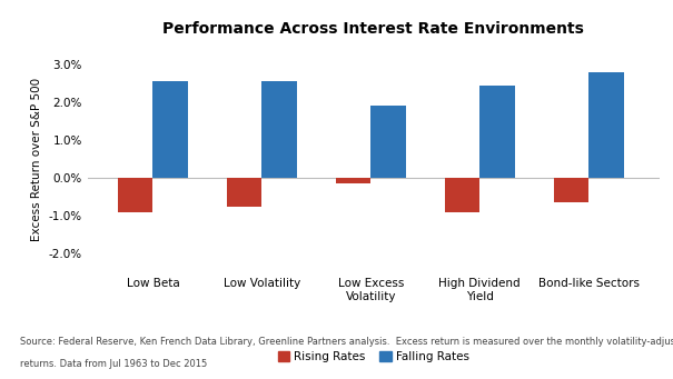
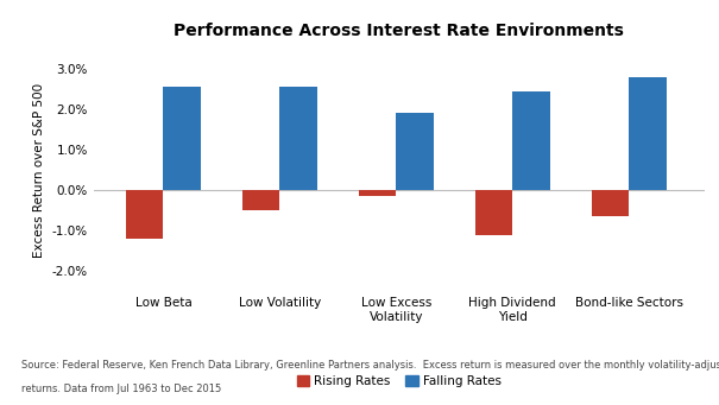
Rising Rates/Low Beta: -0.90% -> -1.20%
Rising Rates/Low Volatility: -0.75% -> -0.50%
Rising Rates/High Dividend Yield: -0.90% -> -1.10%
